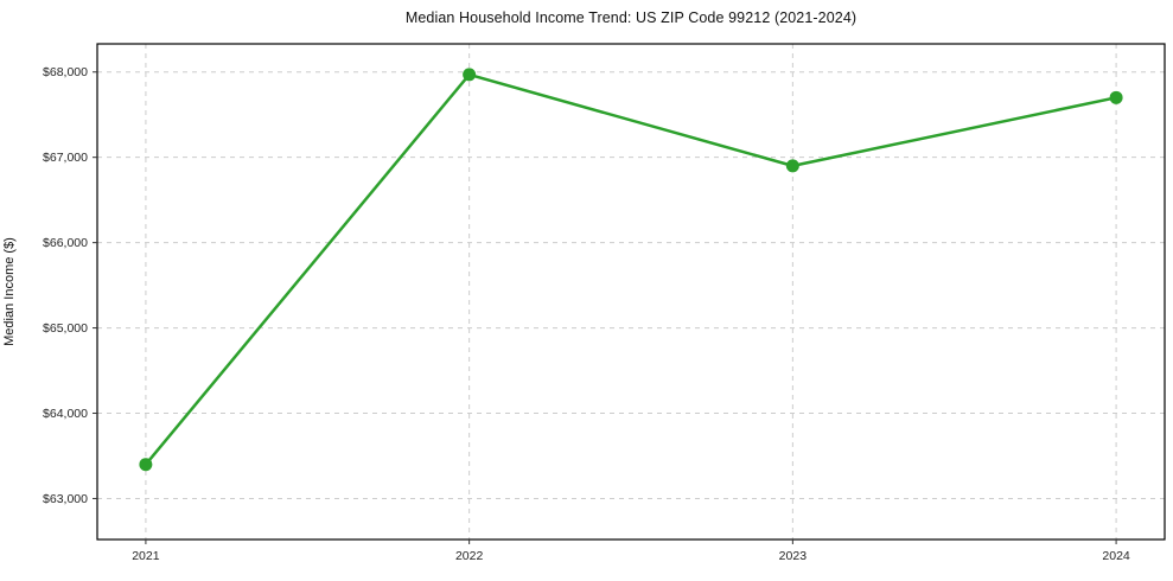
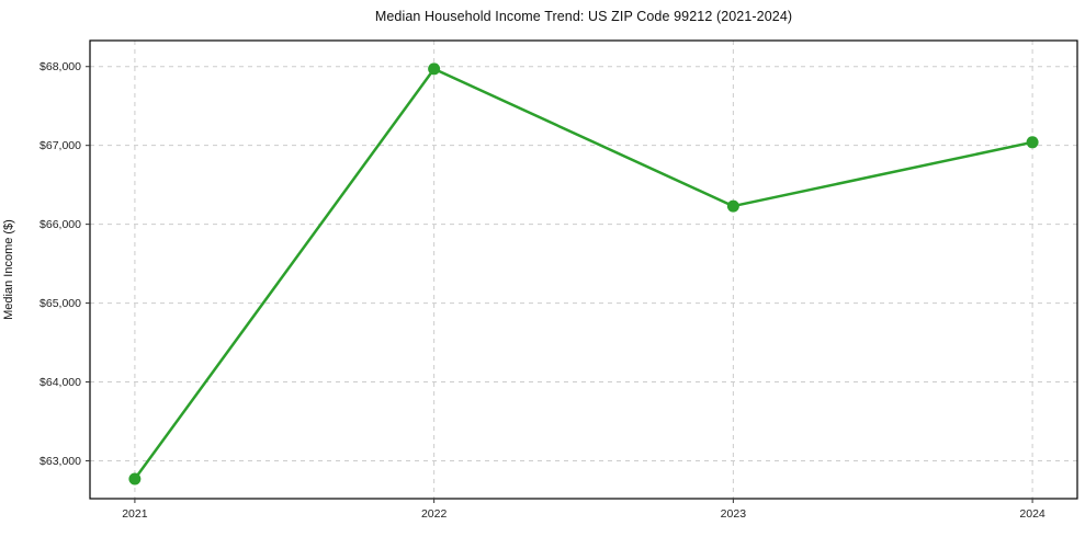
2021: $63400 -> $62800
2023: $66900 -> $66200
2024: $67700 -> $67000
